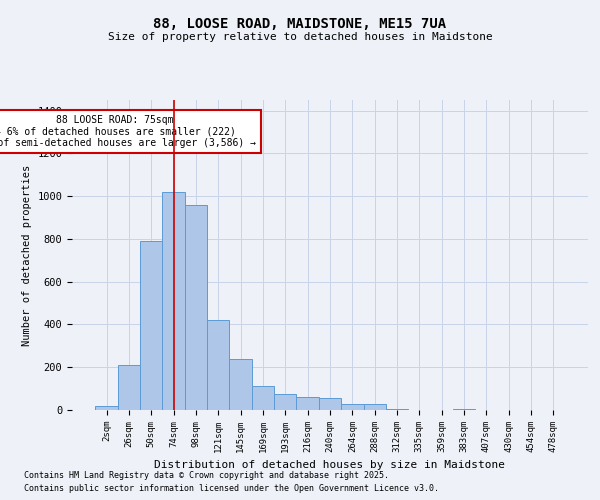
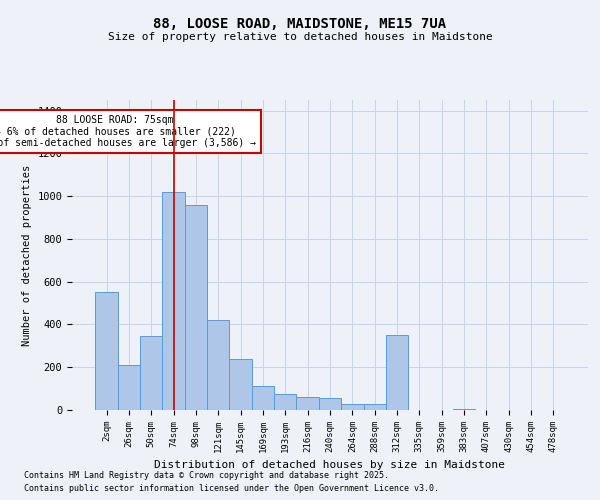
2sqm: 20 -> 550
50sqm: 790 -> 345
312sqm: 5 -> 350
